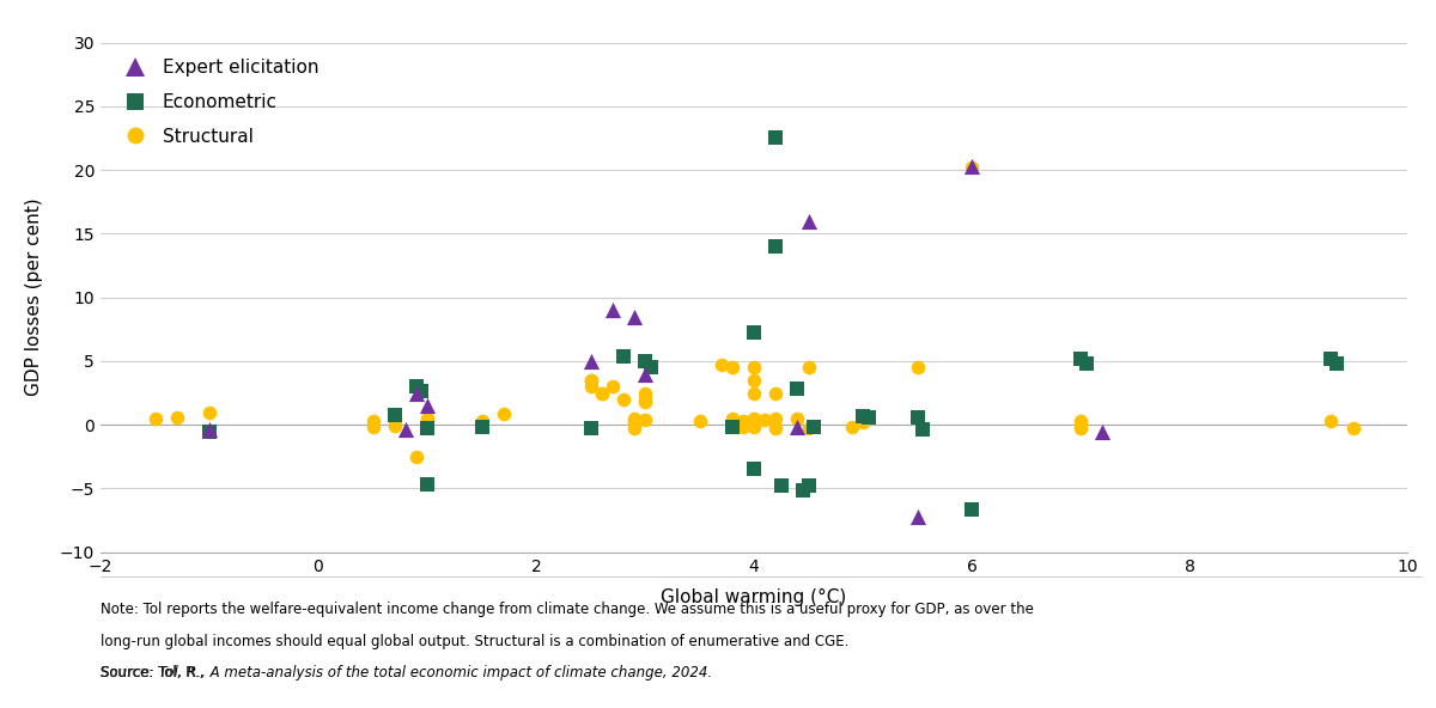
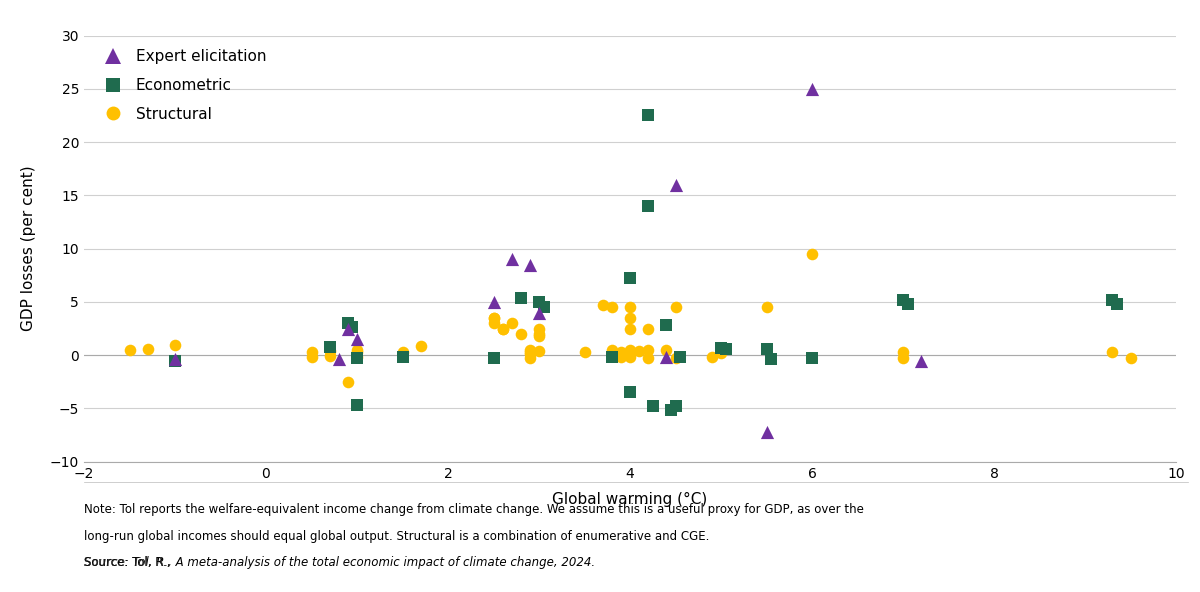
Expert elicitation/6: 20.3 -> 25.0
Econometric/6: -6.6 -> -0.3
Structural/6: 20.2 -> 9.5
